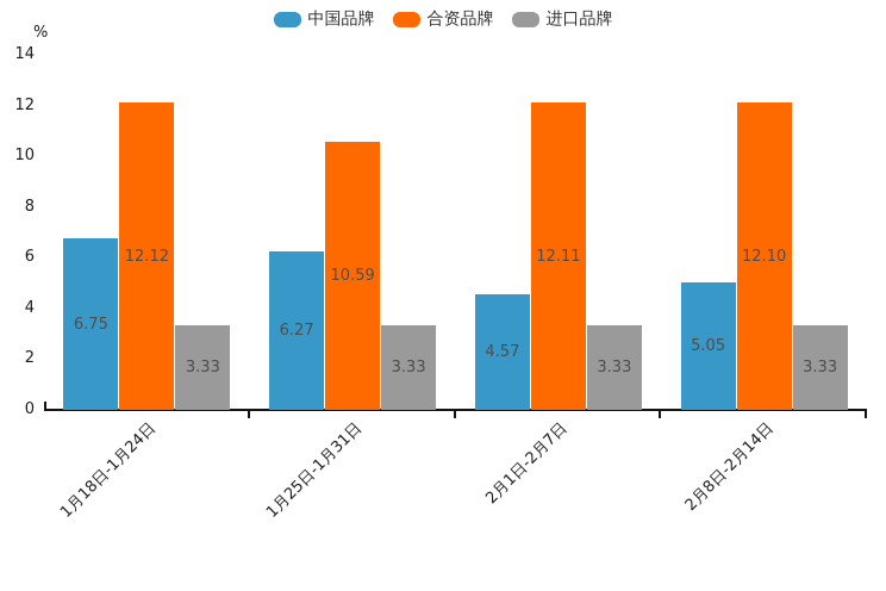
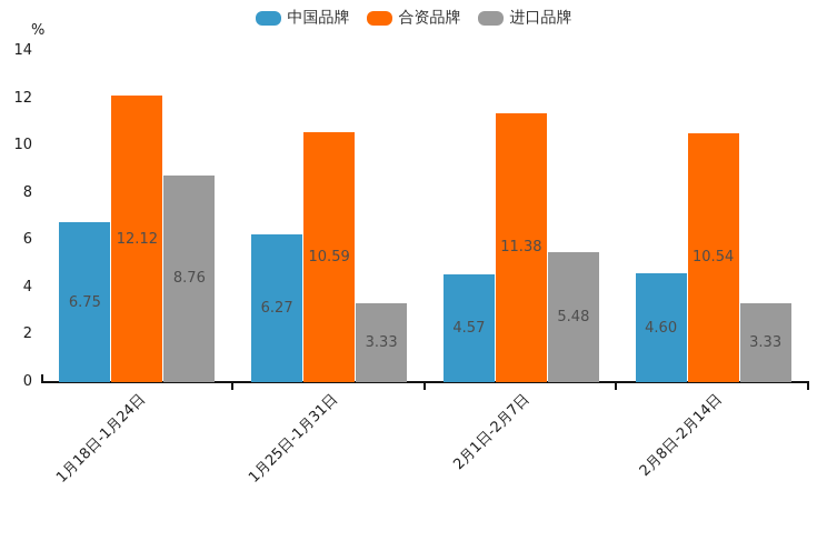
进口品牌/1月18日-1月24日: 3.33 -> 8.76
合资品牌/2月1日-2月7日: 12.11 -> 11.38
进口品牌/2月1日-2月7日: 3.33 -> 5.48
中国品牌/2月8日-2月14日: 5.05 -> 4.60
合资品牌/2月8日-2月14日: 12.10 -> 10.54
